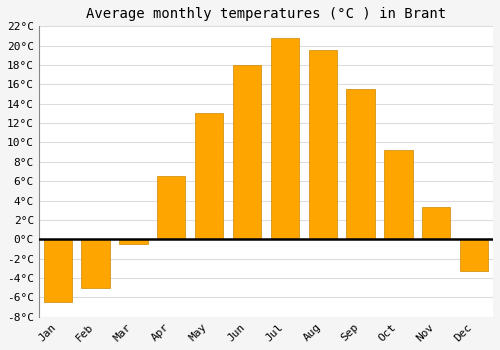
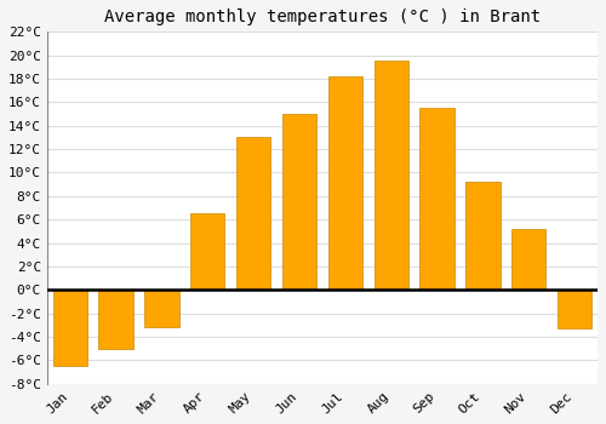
Mar: -0.5°C -> -3.2°C
Jun: 18.0°C -> 15.0°C
Jul: 20.8°C -> 18.2°C
Nov: 3.3°C -> 5.2°C
